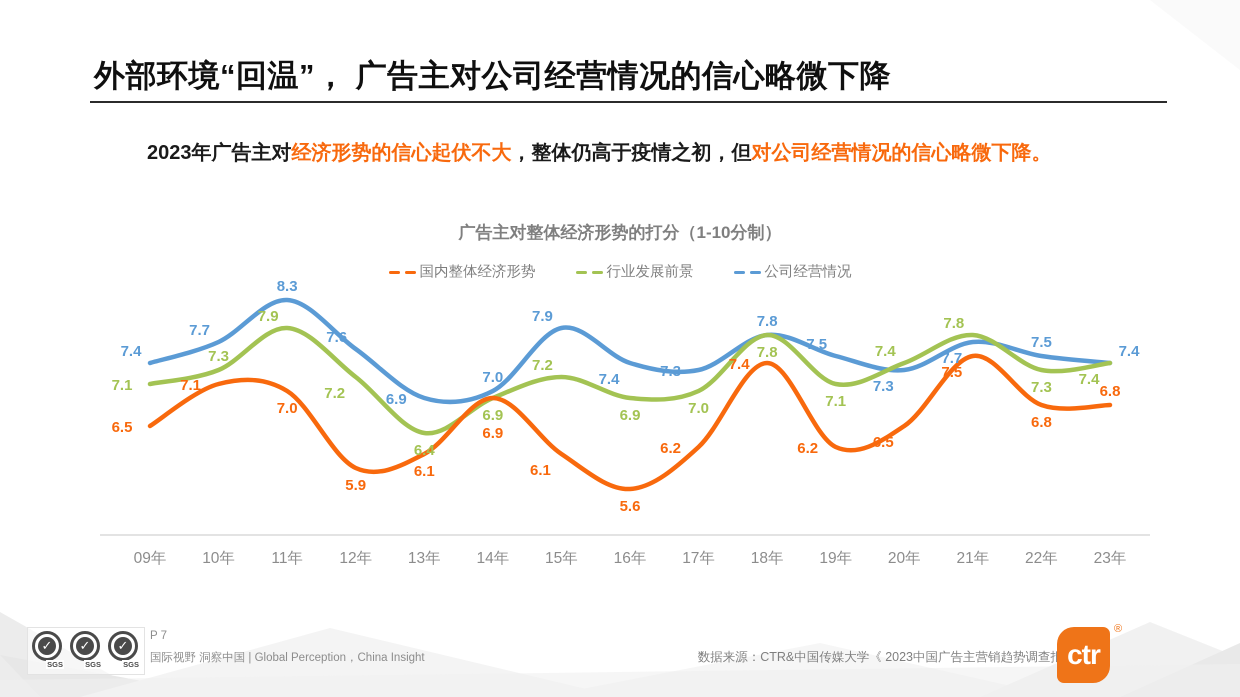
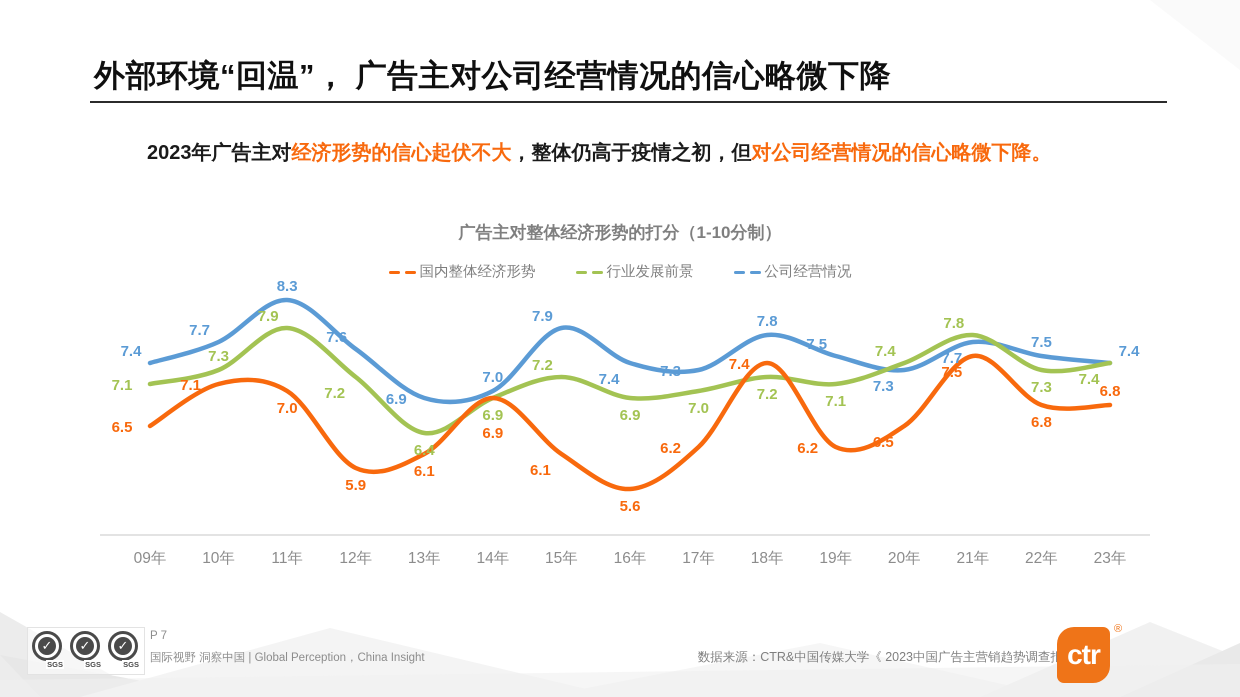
行业发展前景/18年: 7.8 -> 7.2
